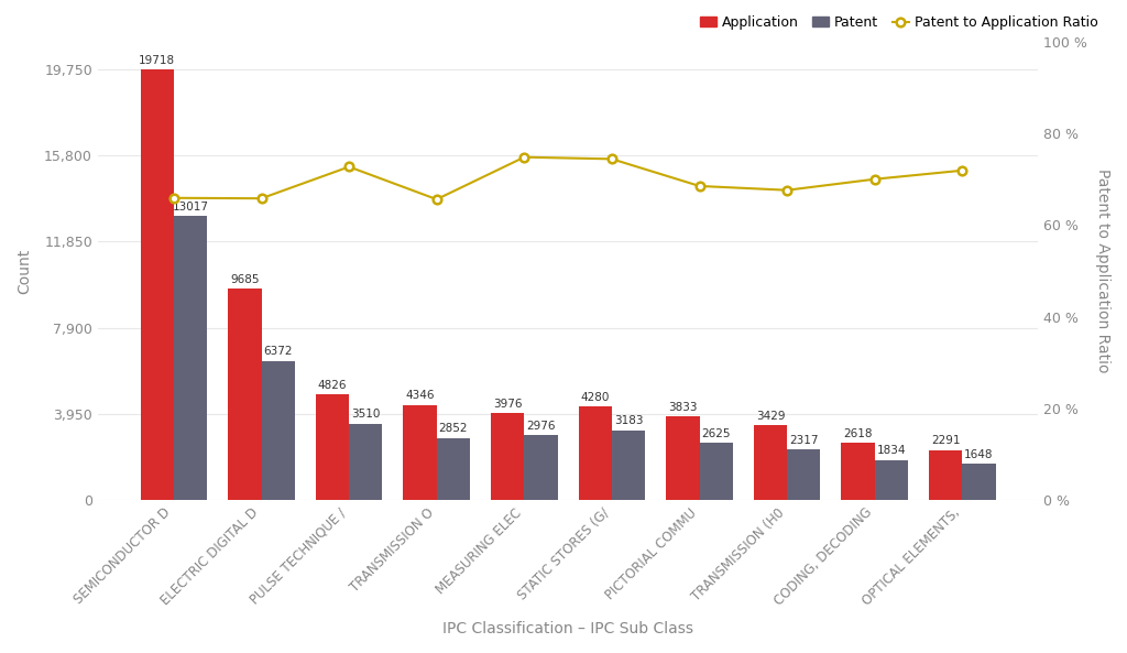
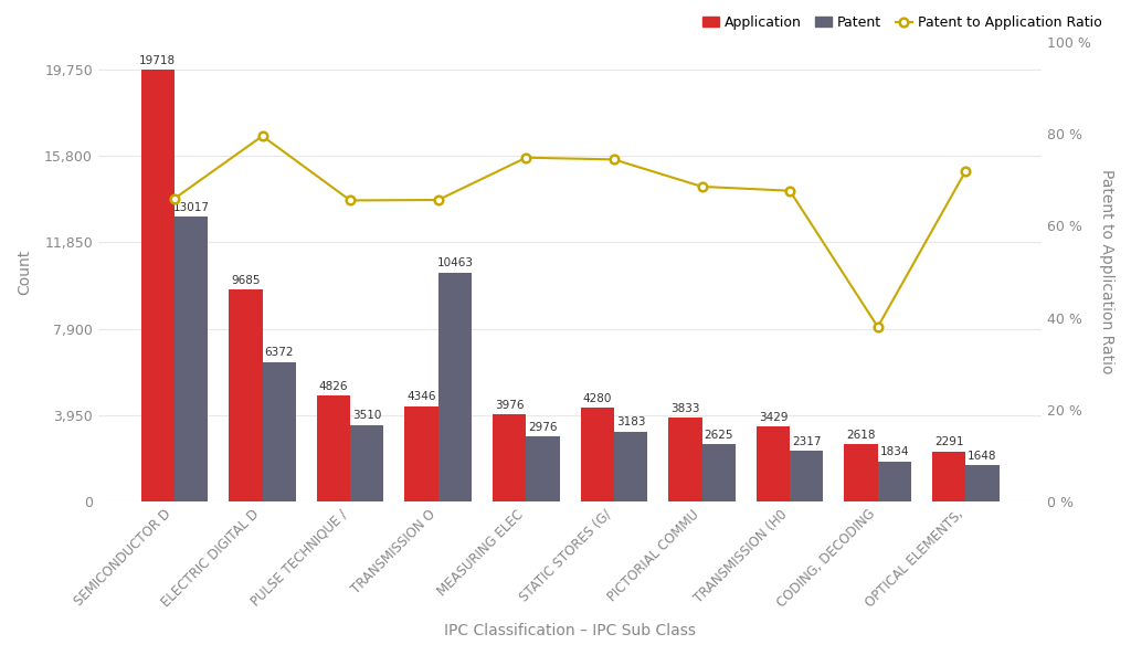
Patent to Application Ratio/ELECTRIC DIGITAL D: 65.8 % -> 79.5 %
Patent to Application Ratio/PULSE TECHNIQUE /: 72.7 % -> 65.5 %
Patent/TRANSMISSION O: 2852 -> 10463
Patent to Application Ratio/CODING, DECODING: 70.0 % -> 38.0 %
